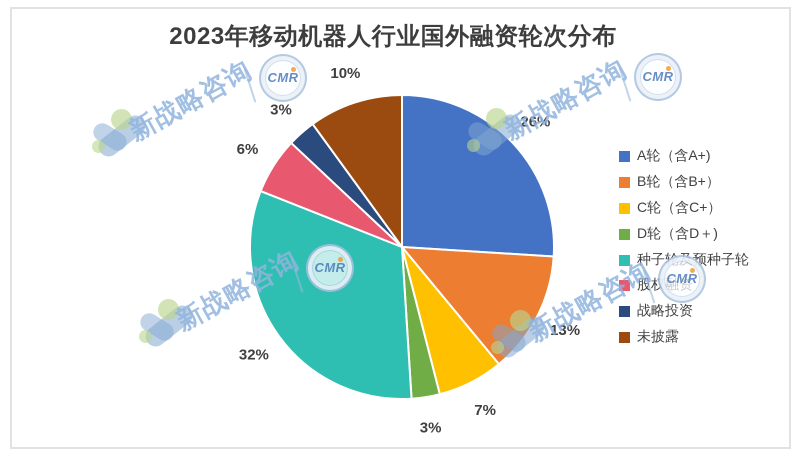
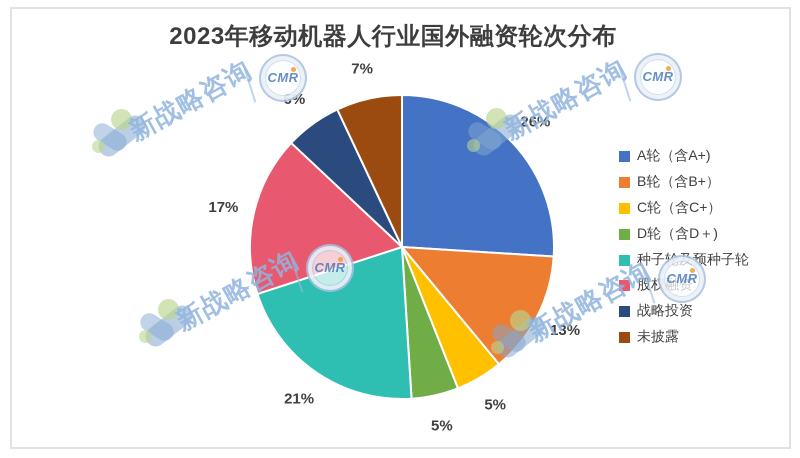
C轮（含C+）: 7% -> 5%
D轮（含D＋): 3% -> 5%
种子轮及预种子轮: 32% -> 21%
股权融资: 6% -> 17%
战略投资: 3% -> 6%
未披露: 10% -> 7%
